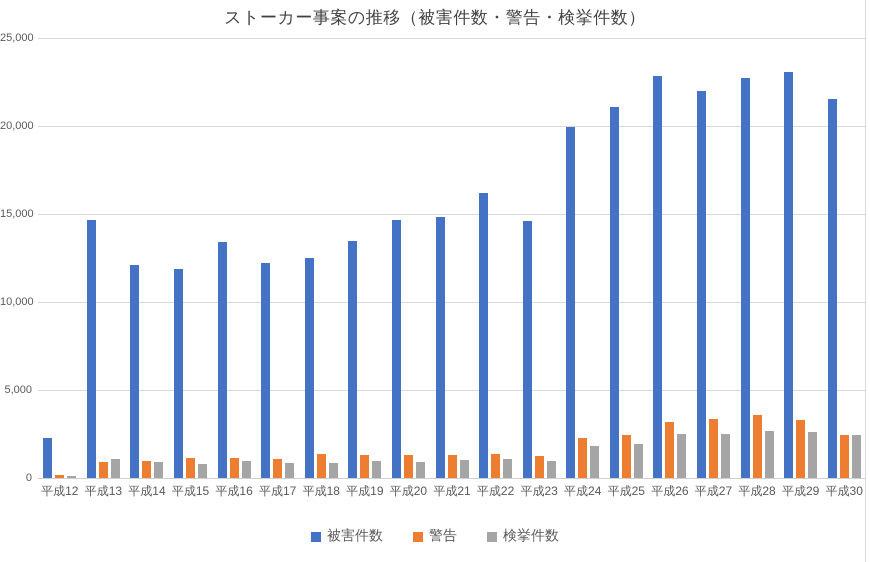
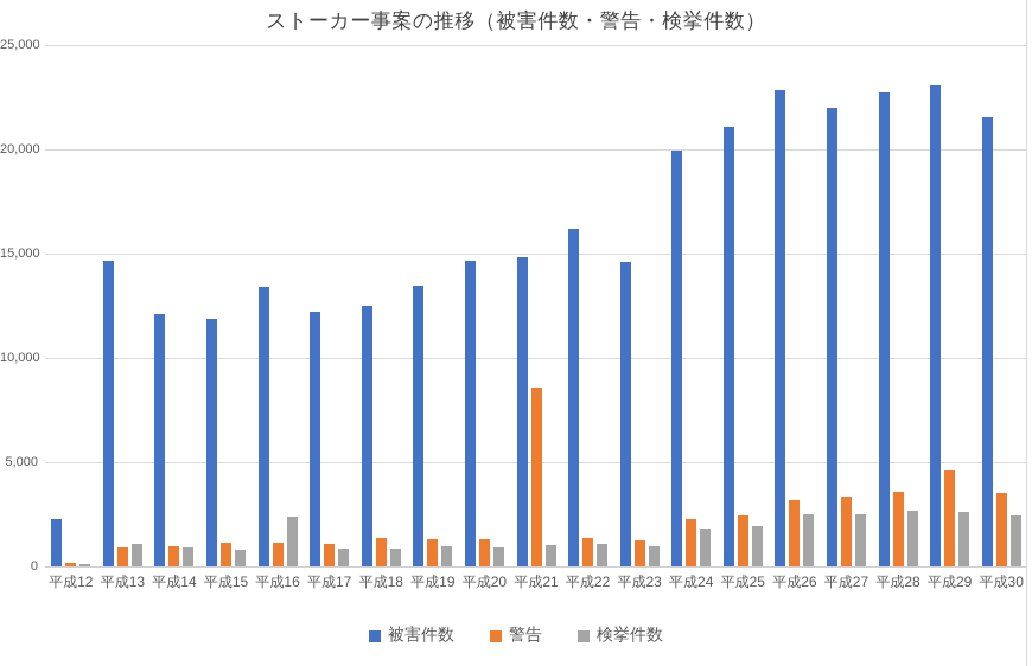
検挙件数/平成16: 1000 -> 2400
警告/平成21: 1300 -> 8600
警告/平成29: 3300 -> 4600
警告/平成30: 2500 -> 3500
